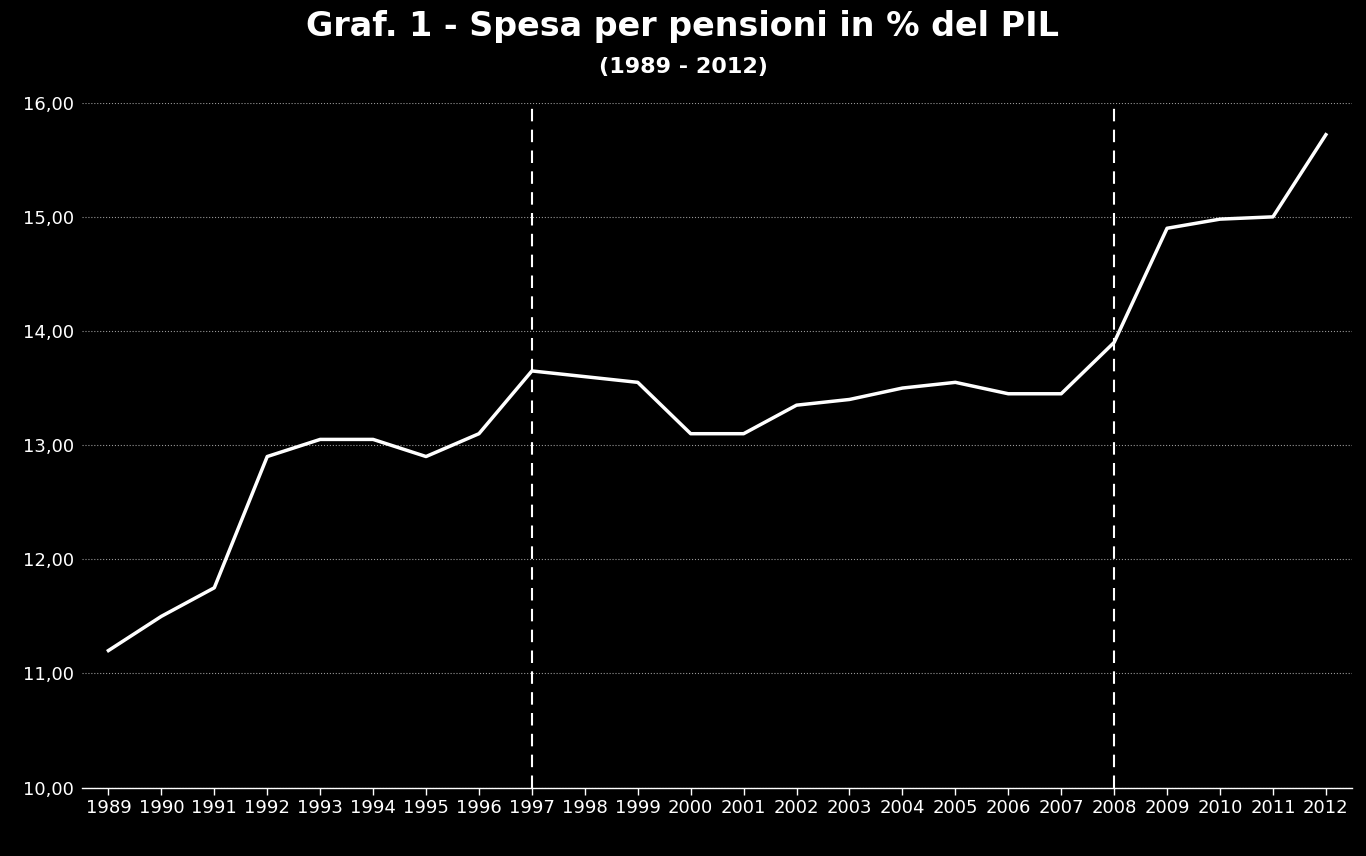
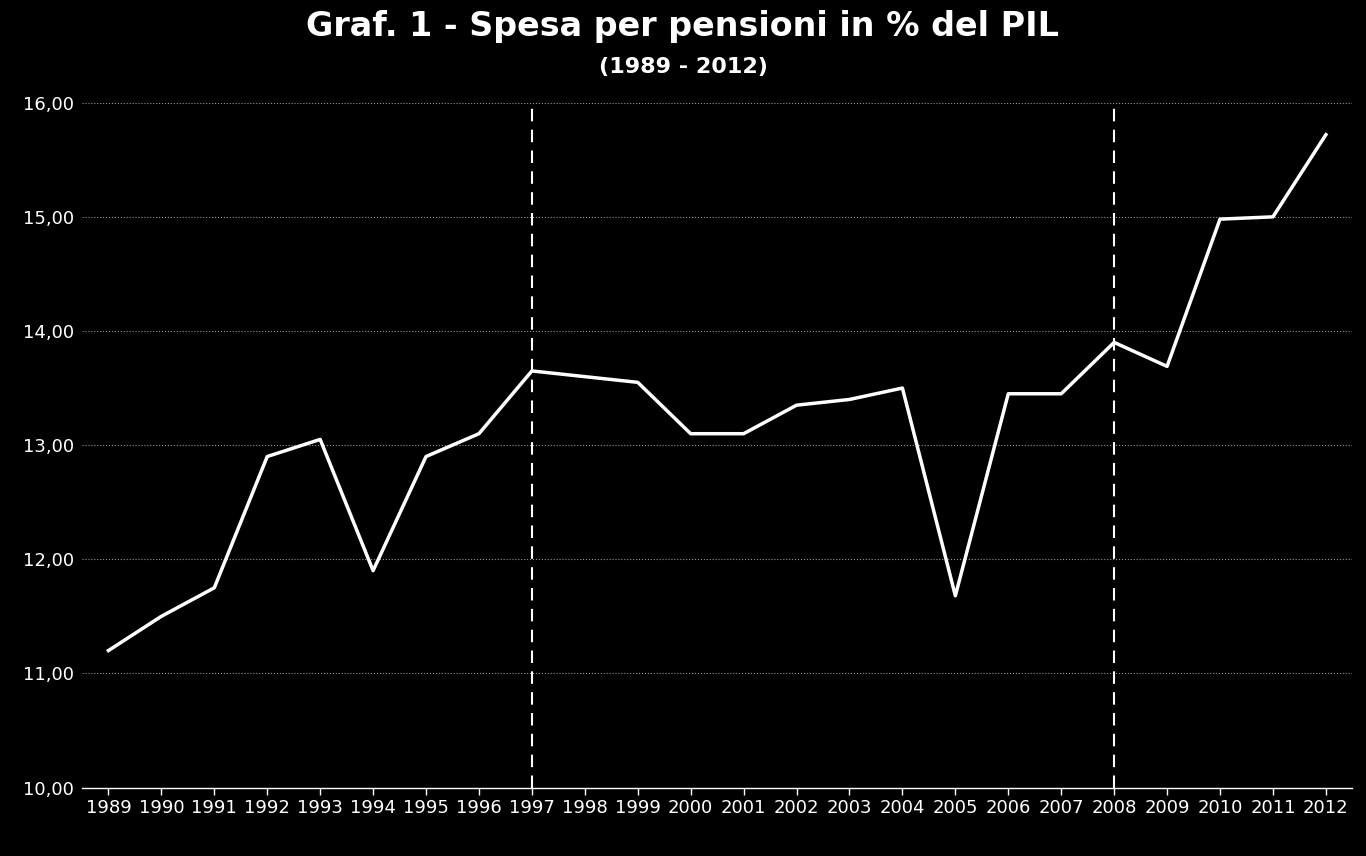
1994: 13,05 -> 11,90
2005: 13,55 -> 11,68
2009: 14,90 -> 13,69
